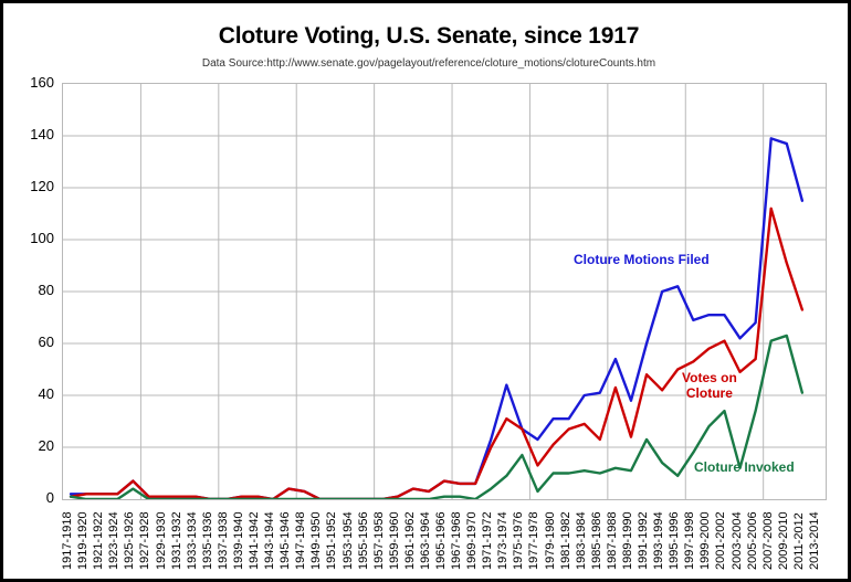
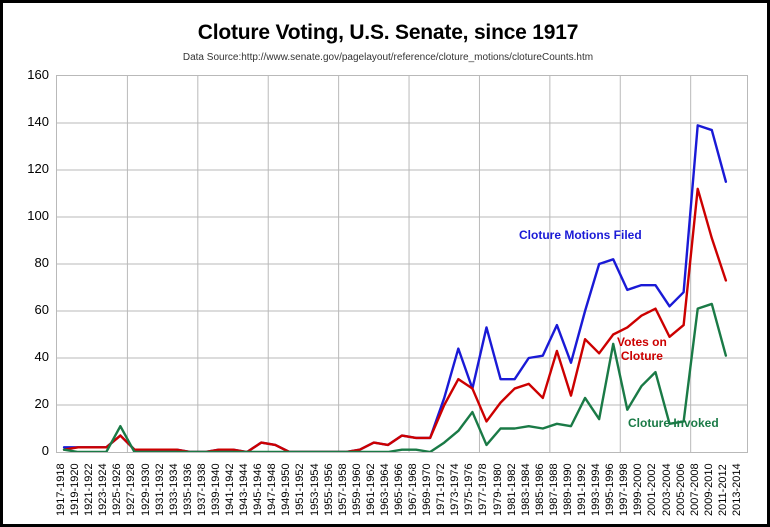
Cloture Invoked/1925-1926: 4 -> 11
Cloture Motions Filed/1977-1978: 23 -> 53
Cloture Invoked/1995-1996: 9 -> 46
Cloture Invoked/2005-2006: 34 -> 13
